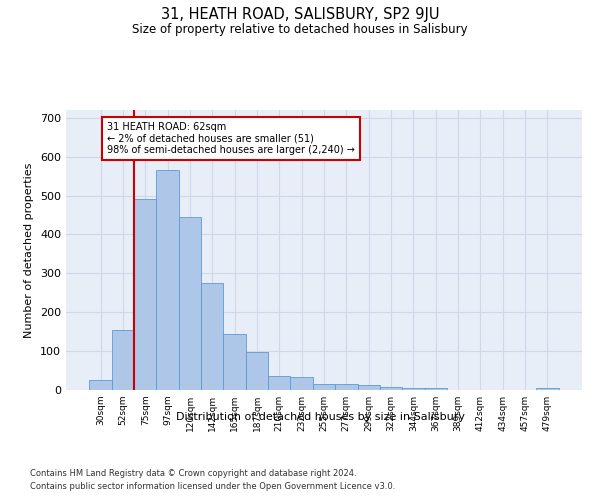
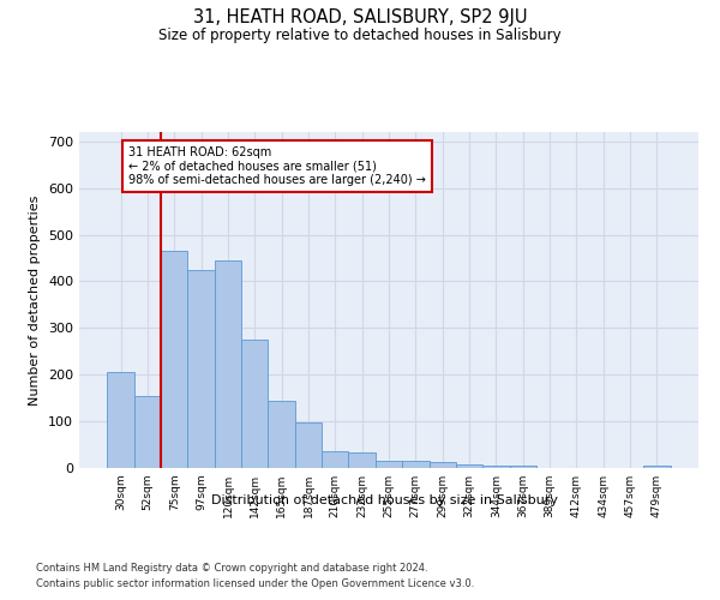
30sqm: 25 -> 205
75sqm: 490 -> 465
97sqm: 565 -> 425
